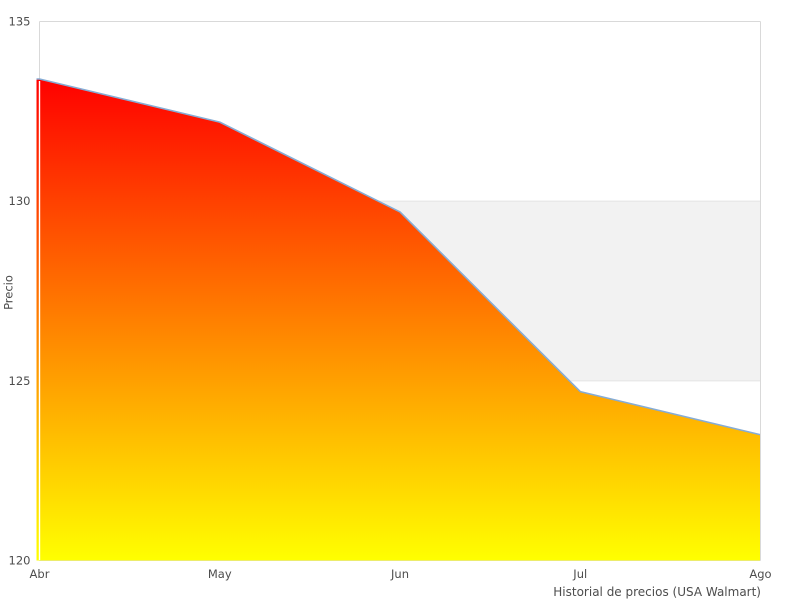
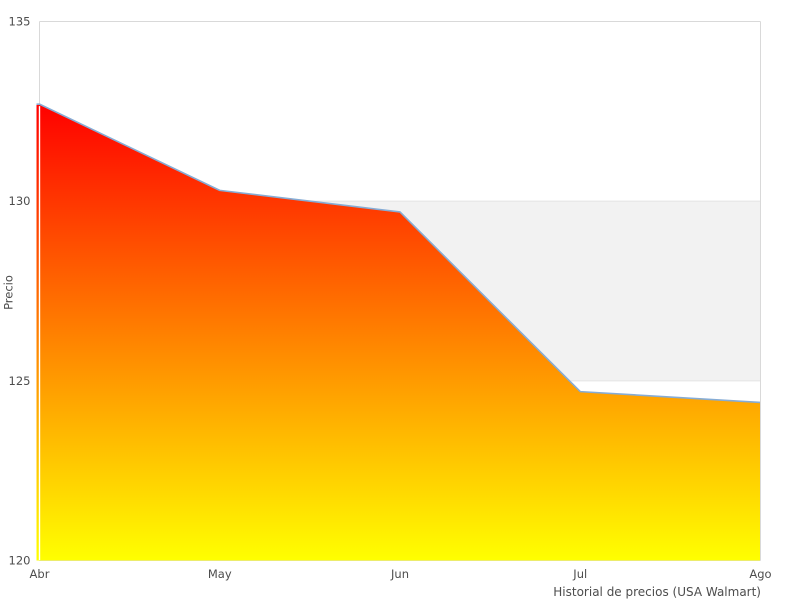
Abr: 133.4 -> 132.7
May: 132.2 -> 130.3
Ago: 123.5 -> 124.4
